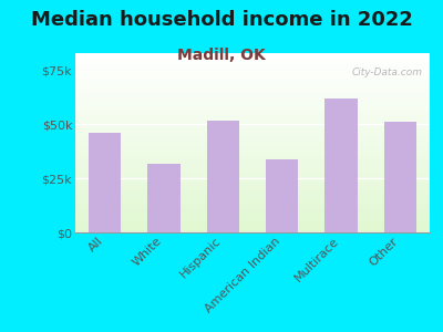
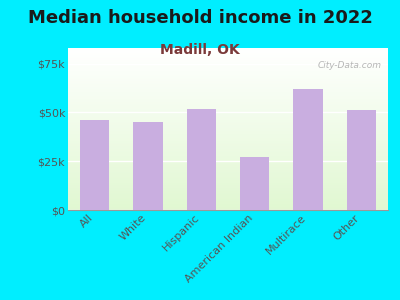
White: $32k -> $45k
American Indian: $34k -> $27k
